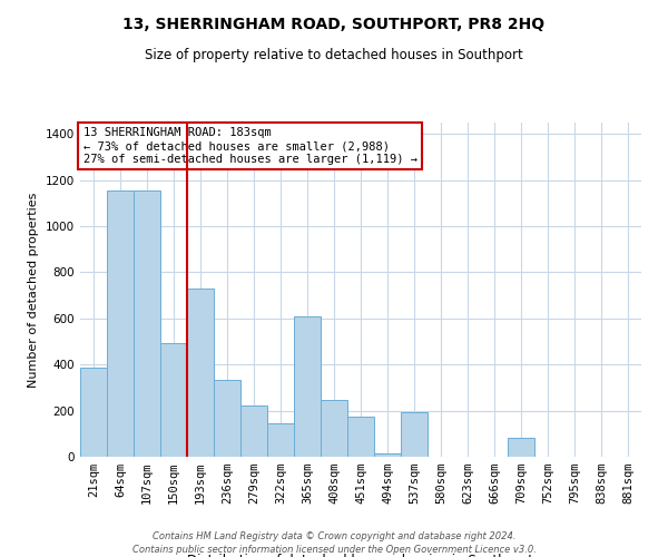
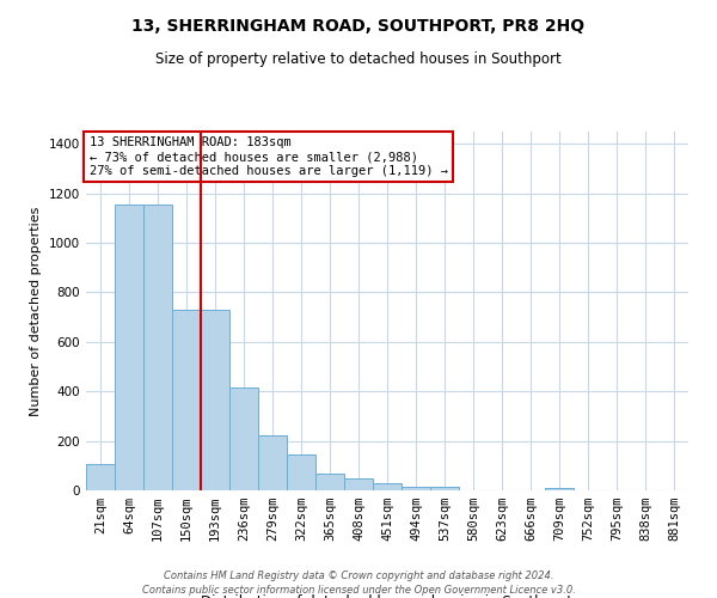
21sqm: 385 -> 105
150sqm: 495 -> 730
236sqm: 335 -> 415
365sqm: 610 -> 70
408sqm: 245 -> 48
451sqm: 175 -> 28
537sqm: 195 -> 15
709sqm: 80 -> 8
